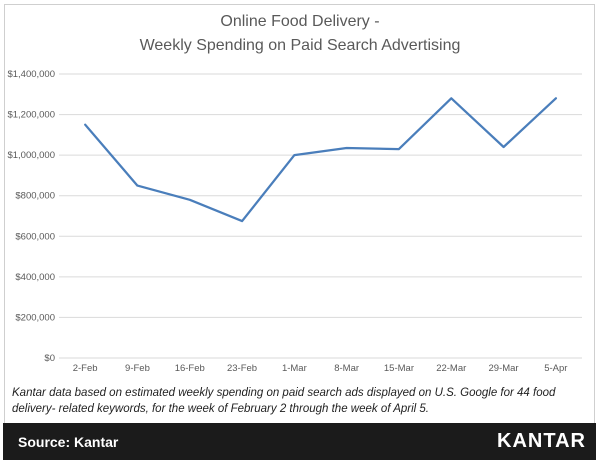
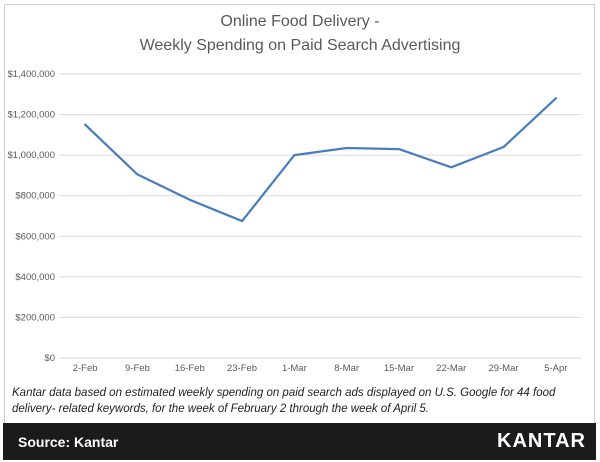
9-Feb: $850000 -> $900000
22-Mar: $1280000 -> $940000
